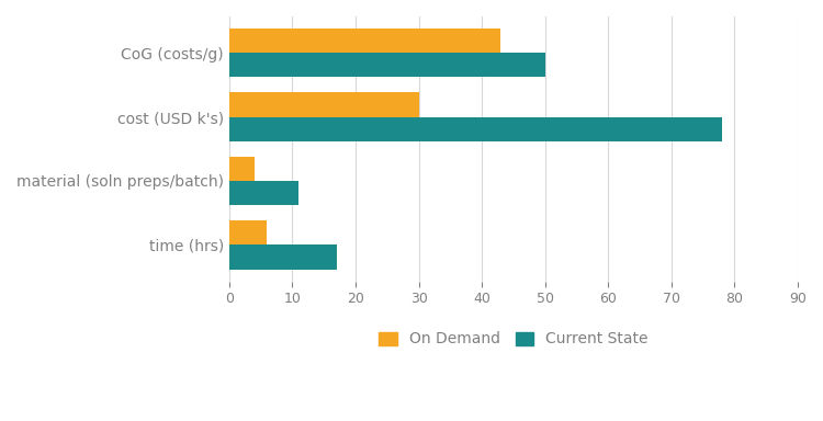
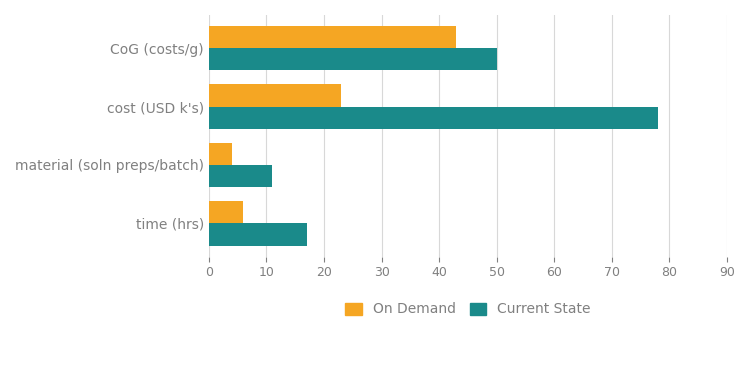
On Demand/cost (USD k's): 30 -> 23
